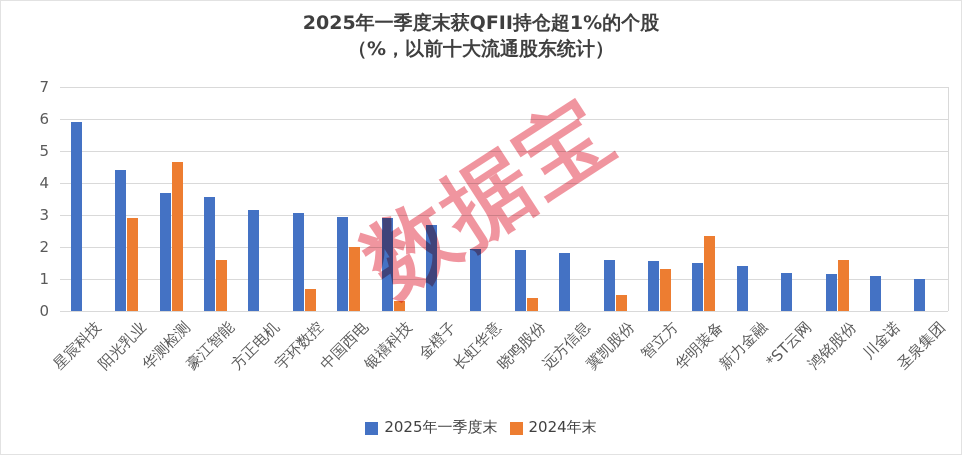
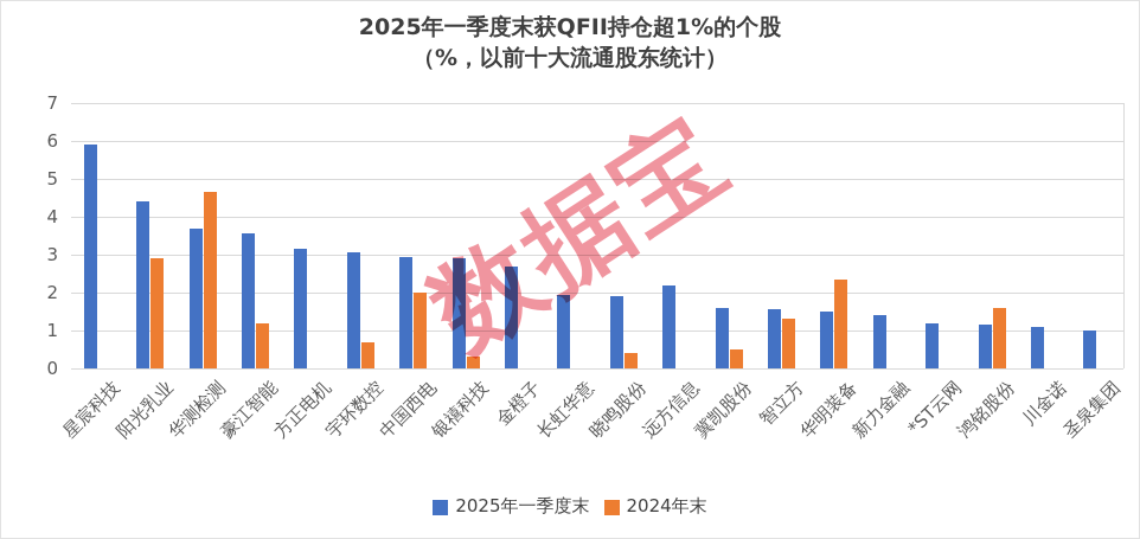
2024年末/豪江智能: 1.6 -> 1.2
2025年一季度末/远方信息: 1.8 -> 2.2
